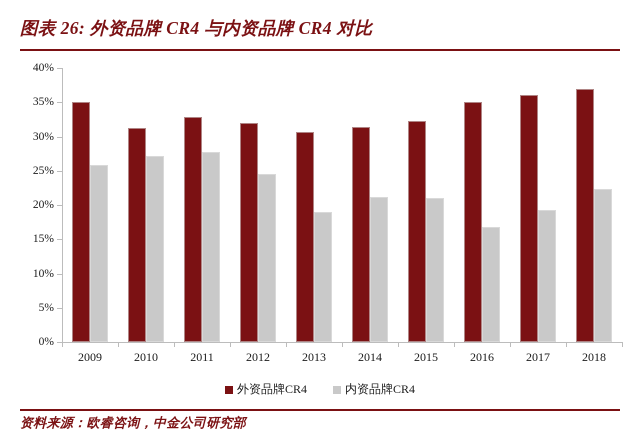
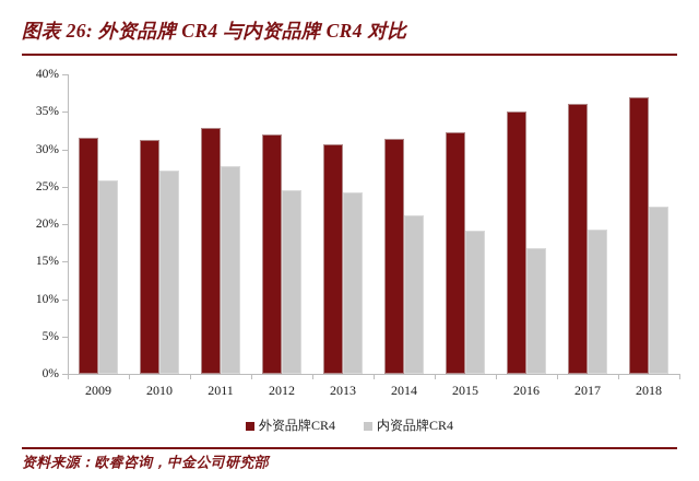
外资品牌CR4/2009: 35% -> 32%
内资品牌CR4/2013: 19% -> 24%
内资品牌CR4/2015: 21% -> 19%
